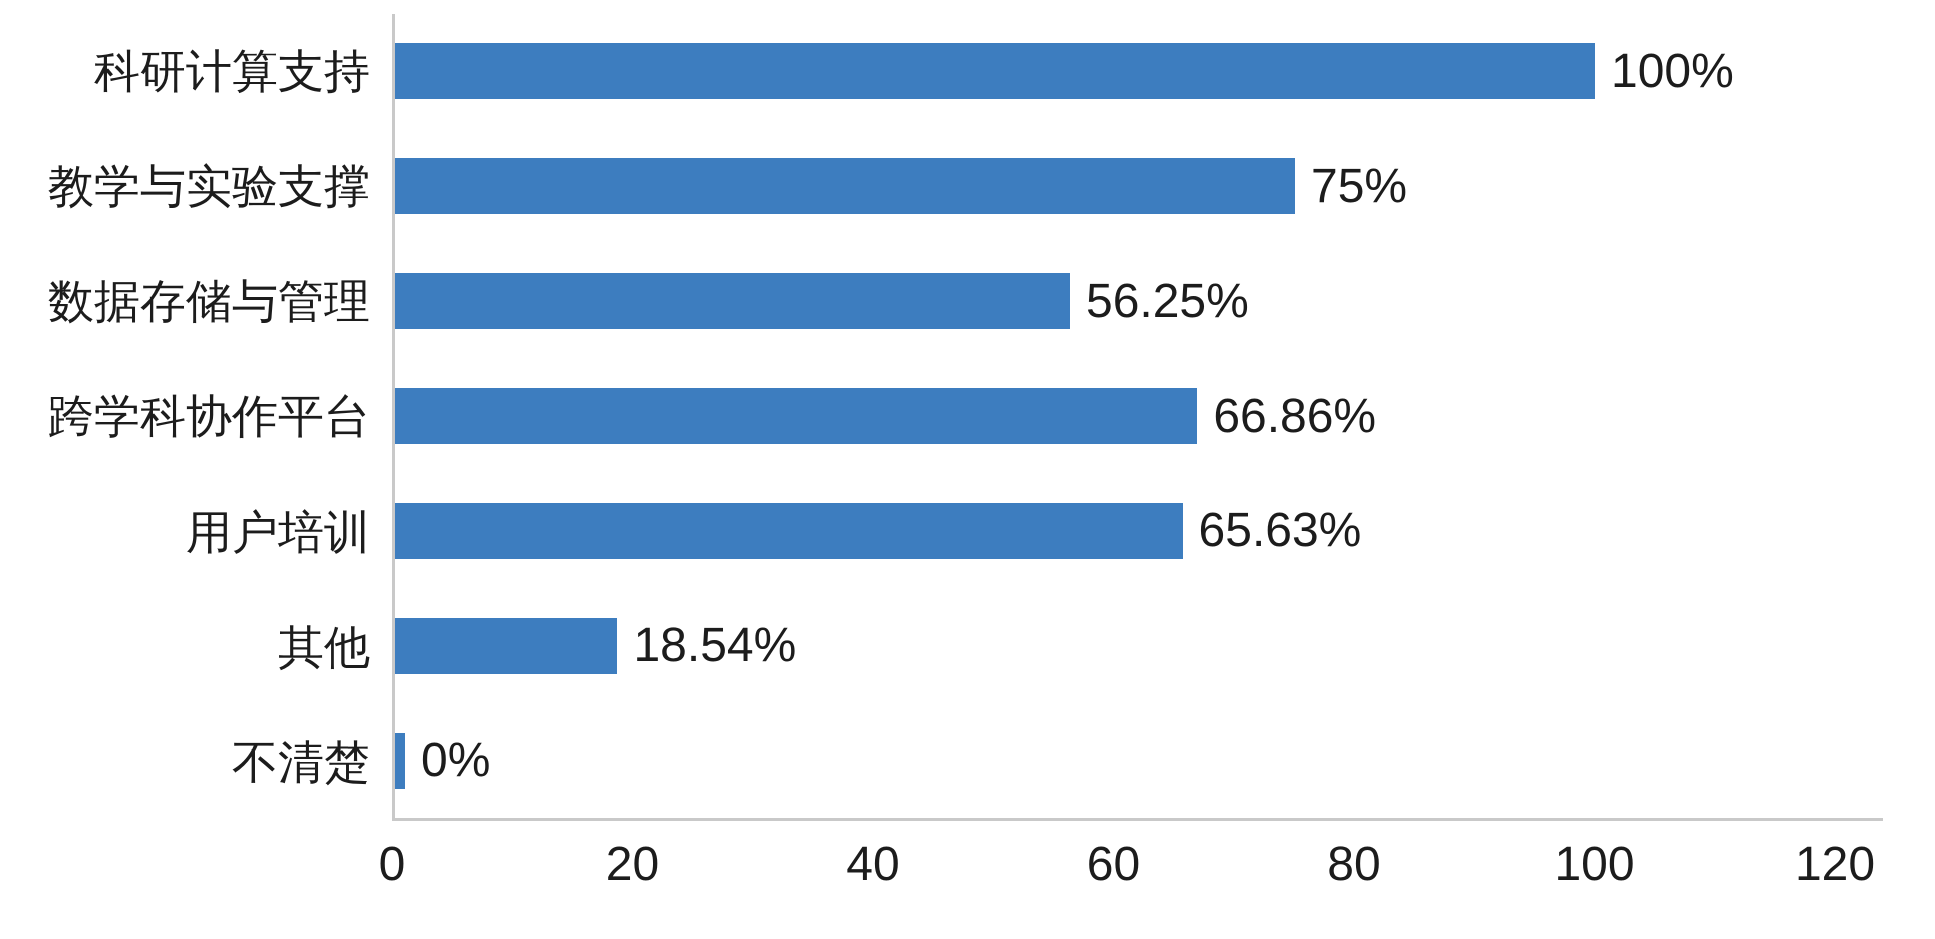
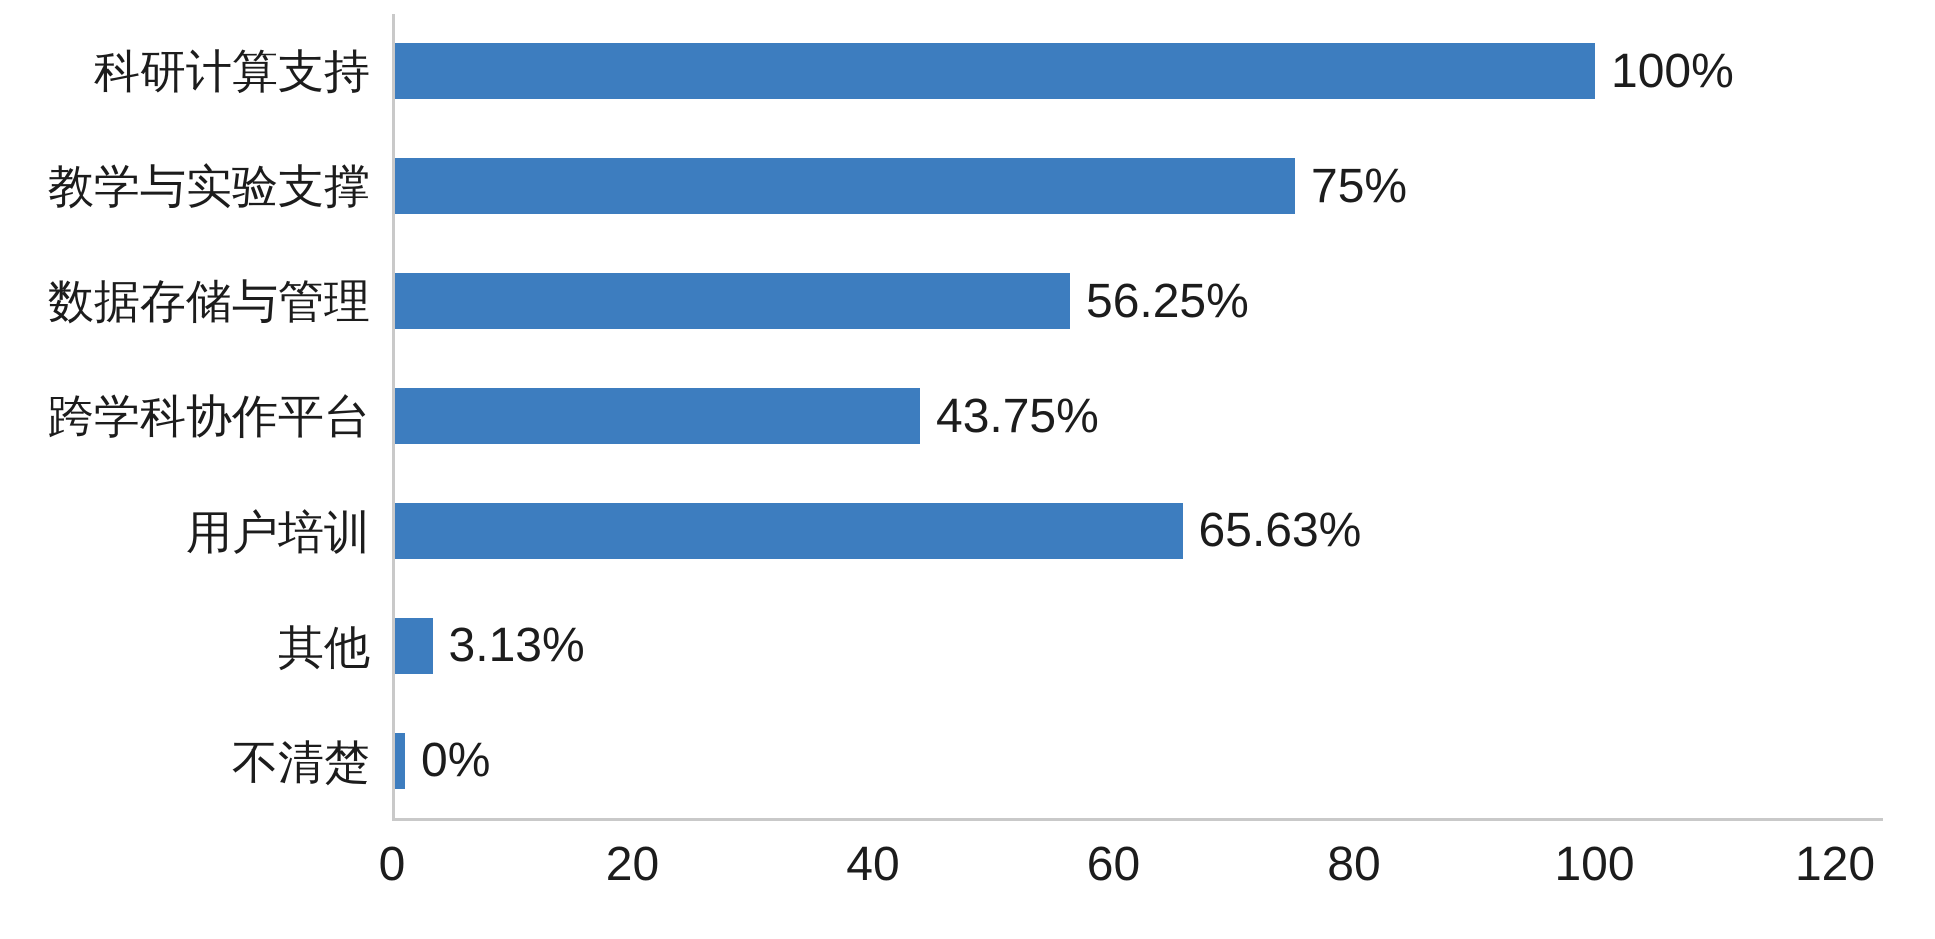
跨学科协作平台: 66.86% -> 43.75%
其他: 18.54% -> 3.13%
